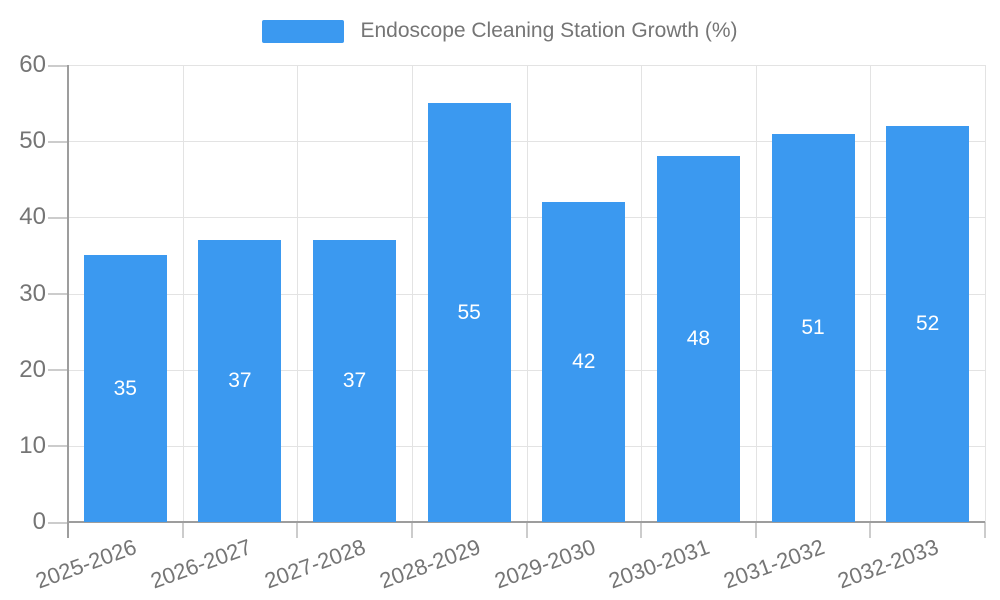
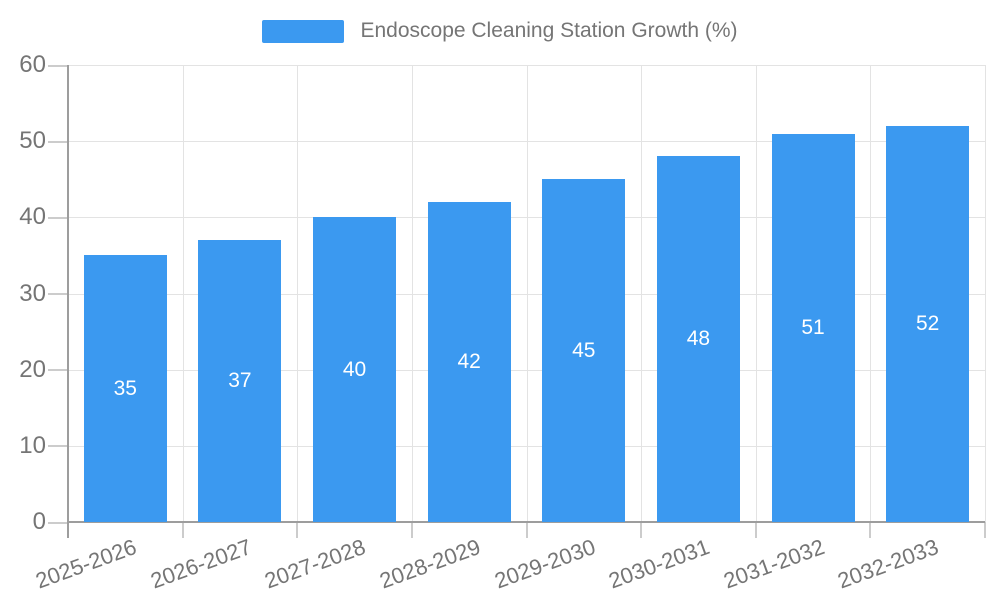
2027-2028: 37 -> 40
2028-2029: 55 -> 42
2029-2030: 42 -> 45
